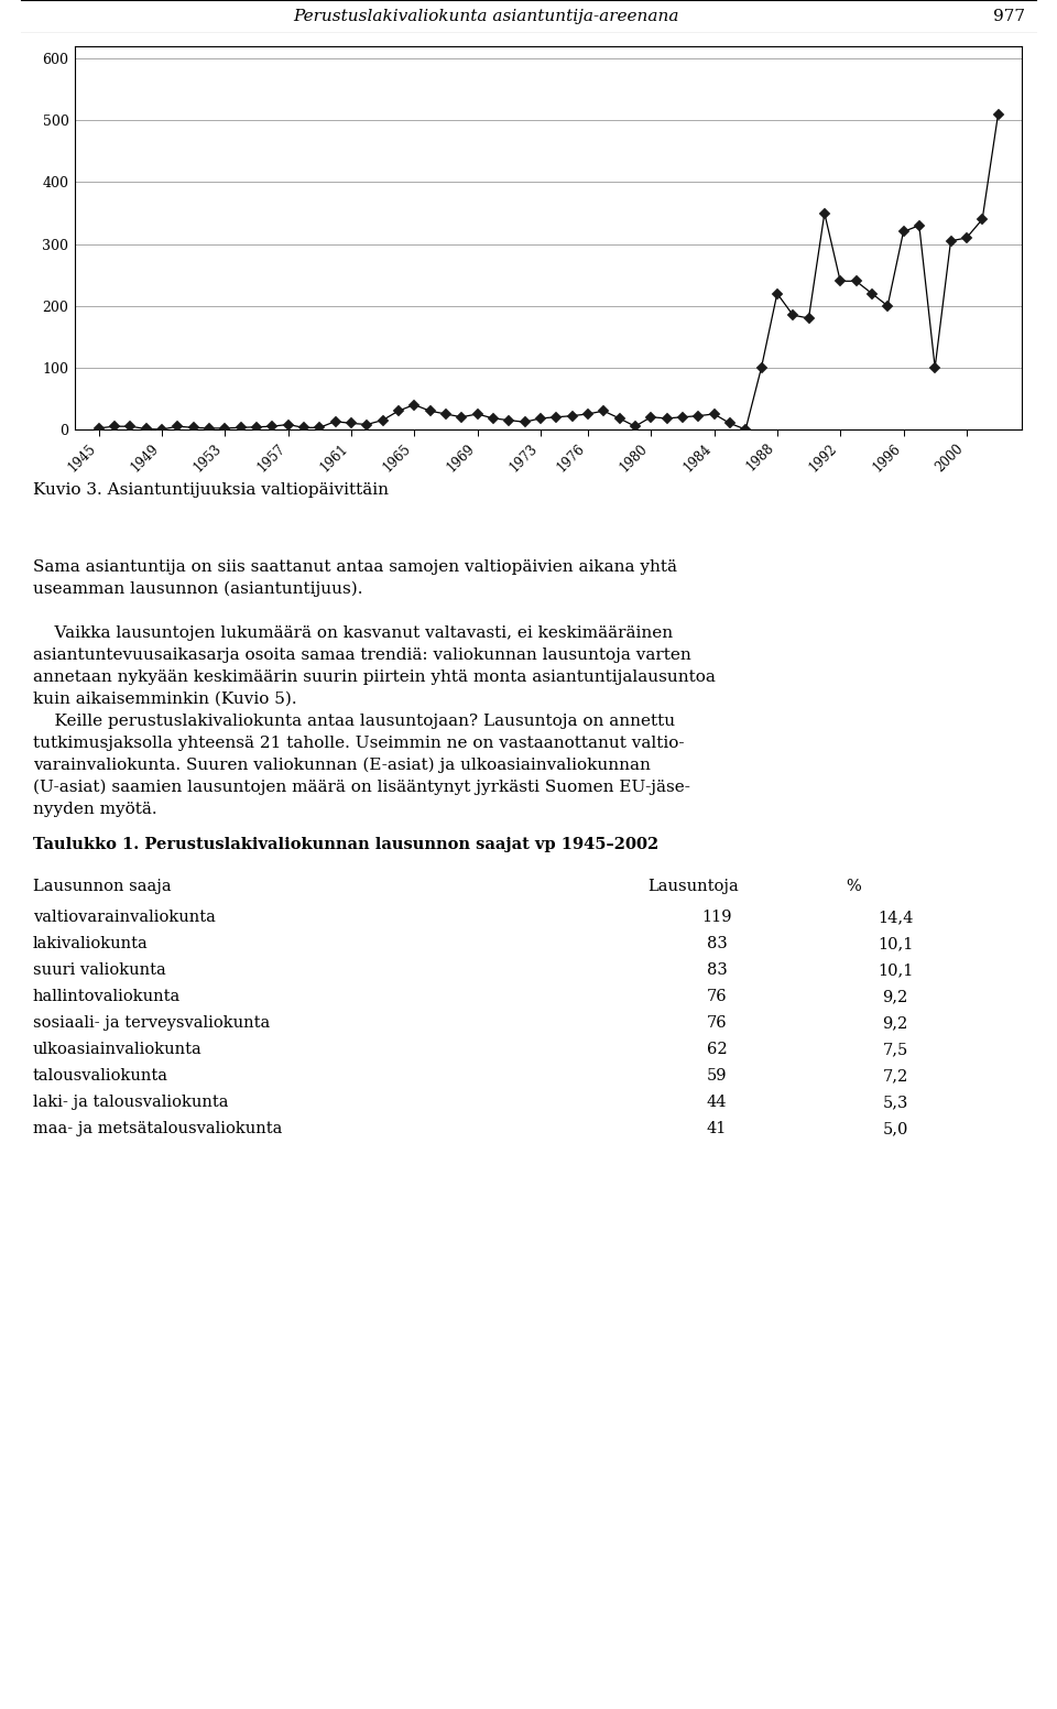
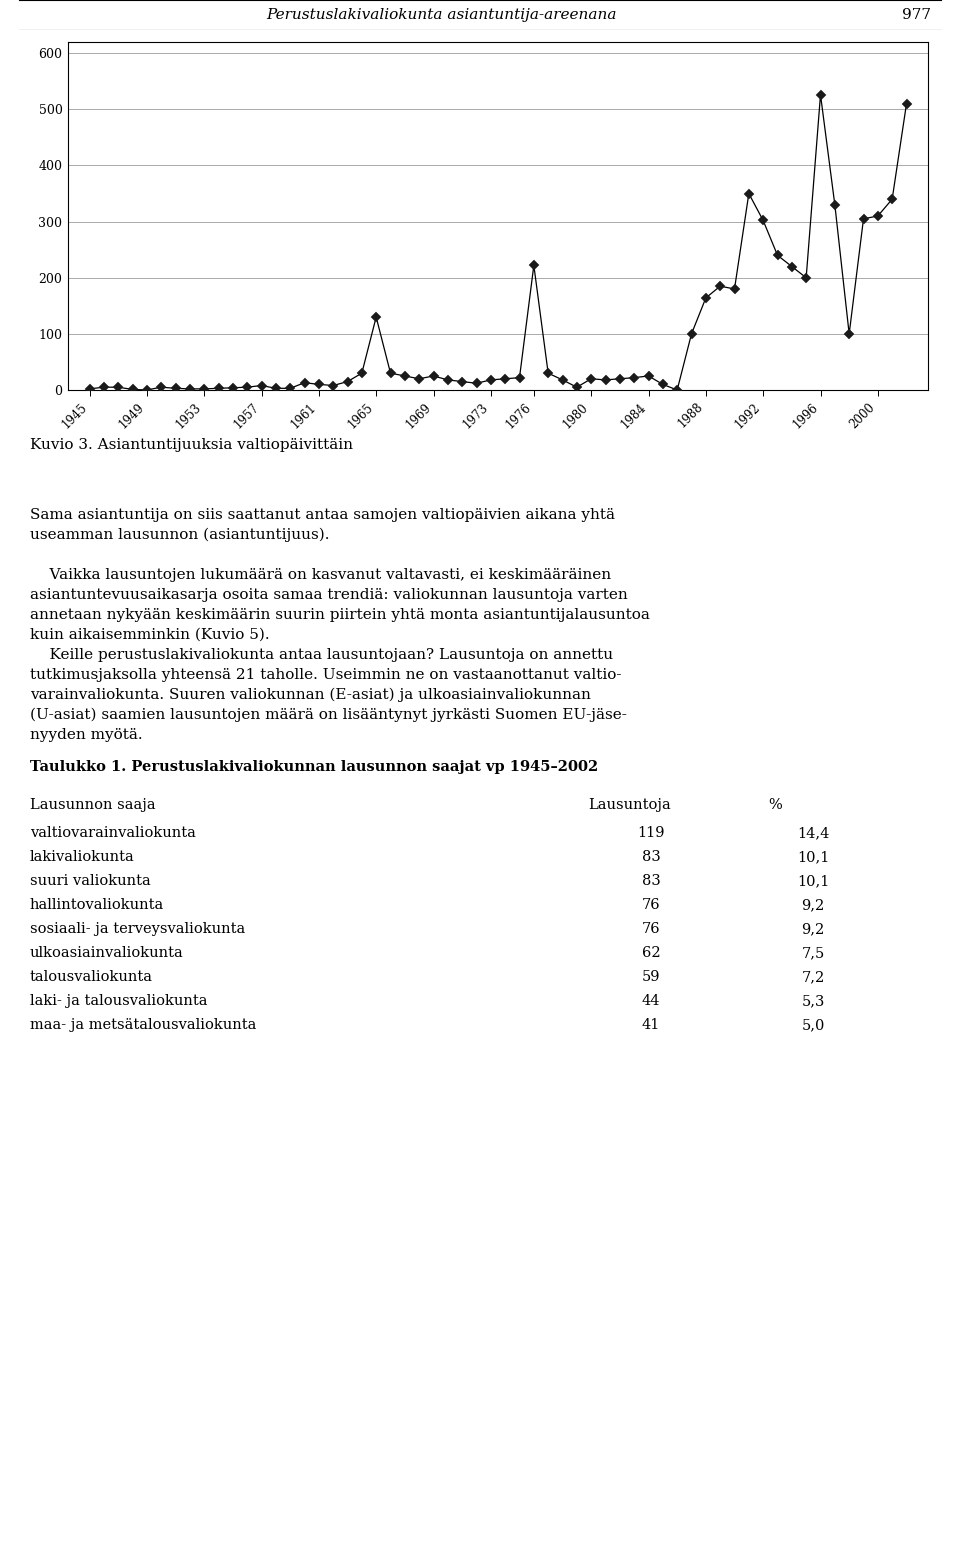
1965: 40 -> 130
1976: 25 -> 222
1988: 220 -> 164
1992: 240 -> 302
1996: 320 -> 526
